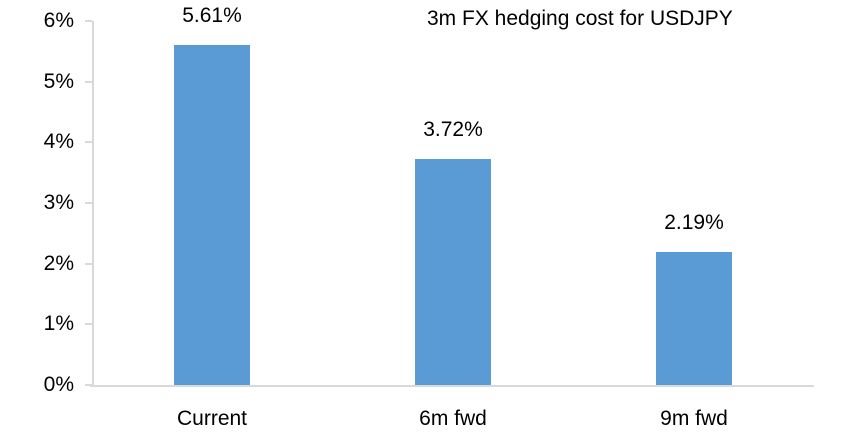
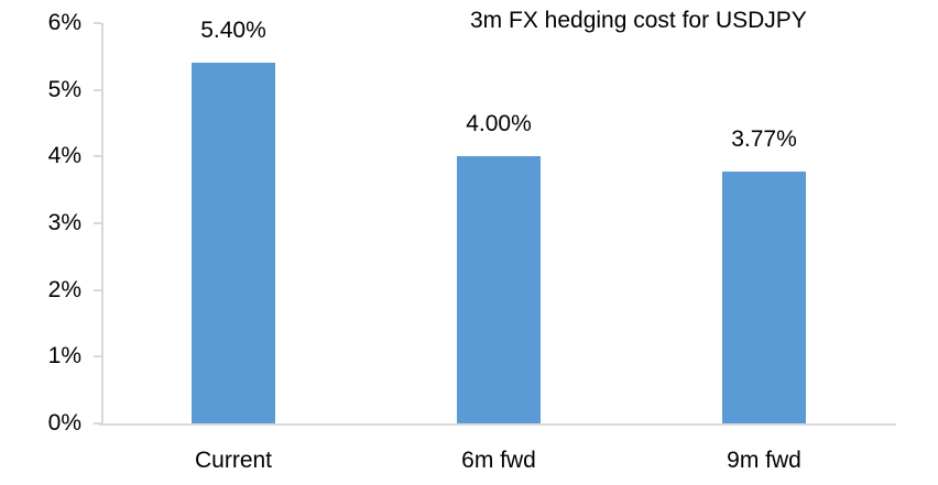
Current: 5.61% -> 5.40%
6m fwd: 3.72% -> 4.00%
9m fwd: 2.19% -> 3.77%
